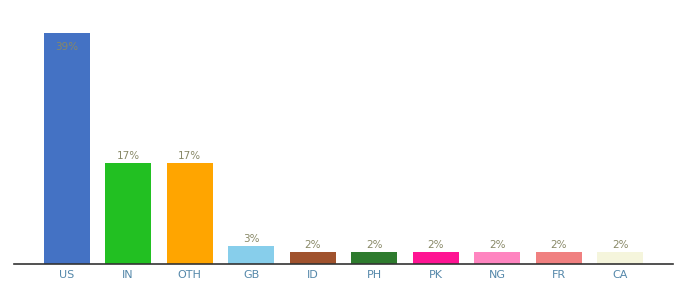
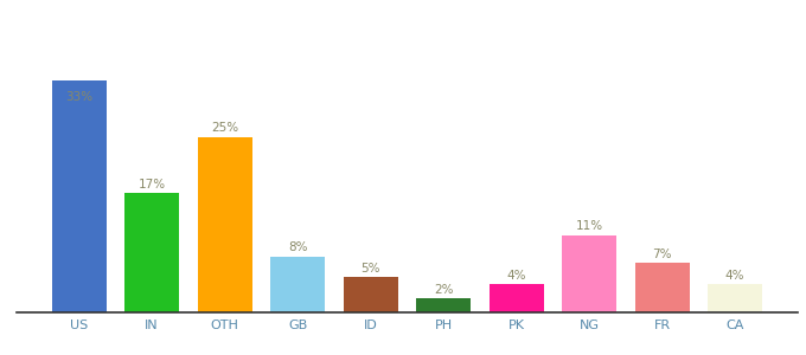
US: 39% -> 33%
OTH: 17% -> 25%
GB: 3% -> 8%
ID: 2% -> 5%
PK: 2% -> 4%
NG: 2% -> 11%
FR: 2% -> 7%
CA: 2% -> 4%
